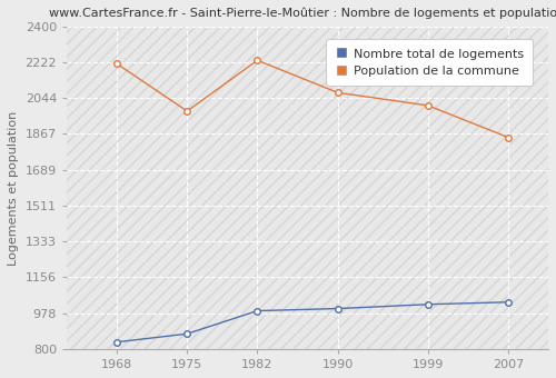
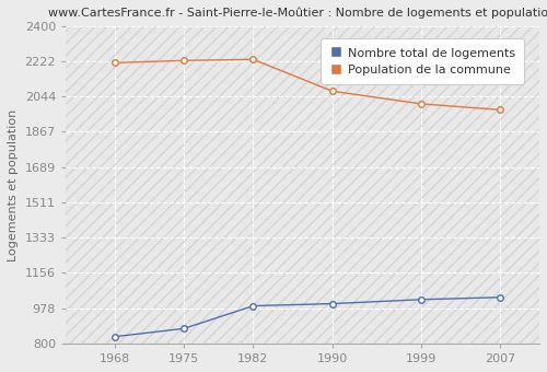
Population de la commune/1975: 1980 -> 2230
Population de la commune/2007: 1850 -> 1980
